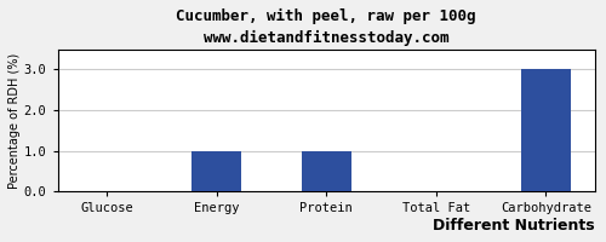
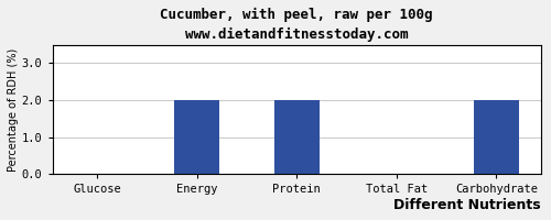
Energy: 1 -> 2
Protein: 1 -> 2
Carbohydrate: 3 -> 2
